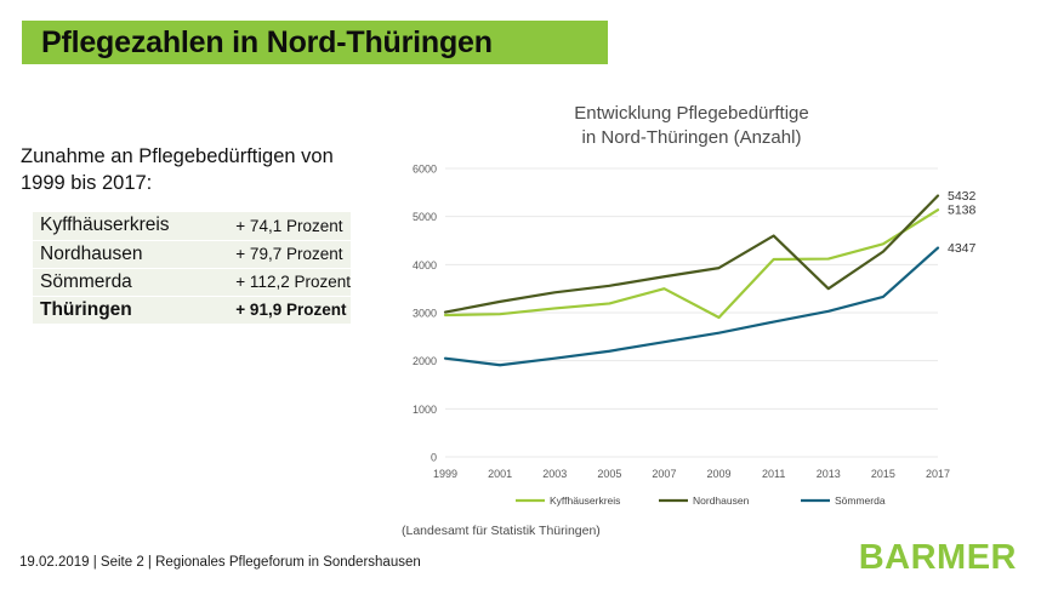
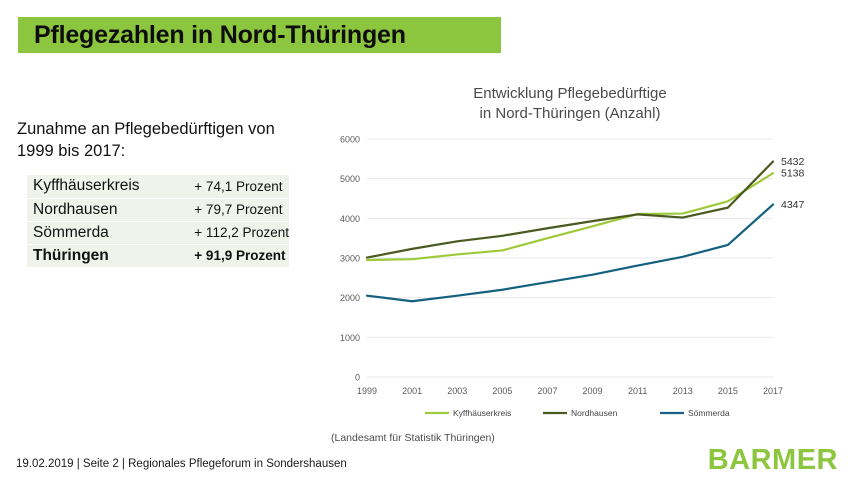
Kyffhäuserkreis/2009: 2900 -> 3800
Nordhausen/2011: 4600 -> 4100
Nordhausen/2013: 3500 -> 4000
